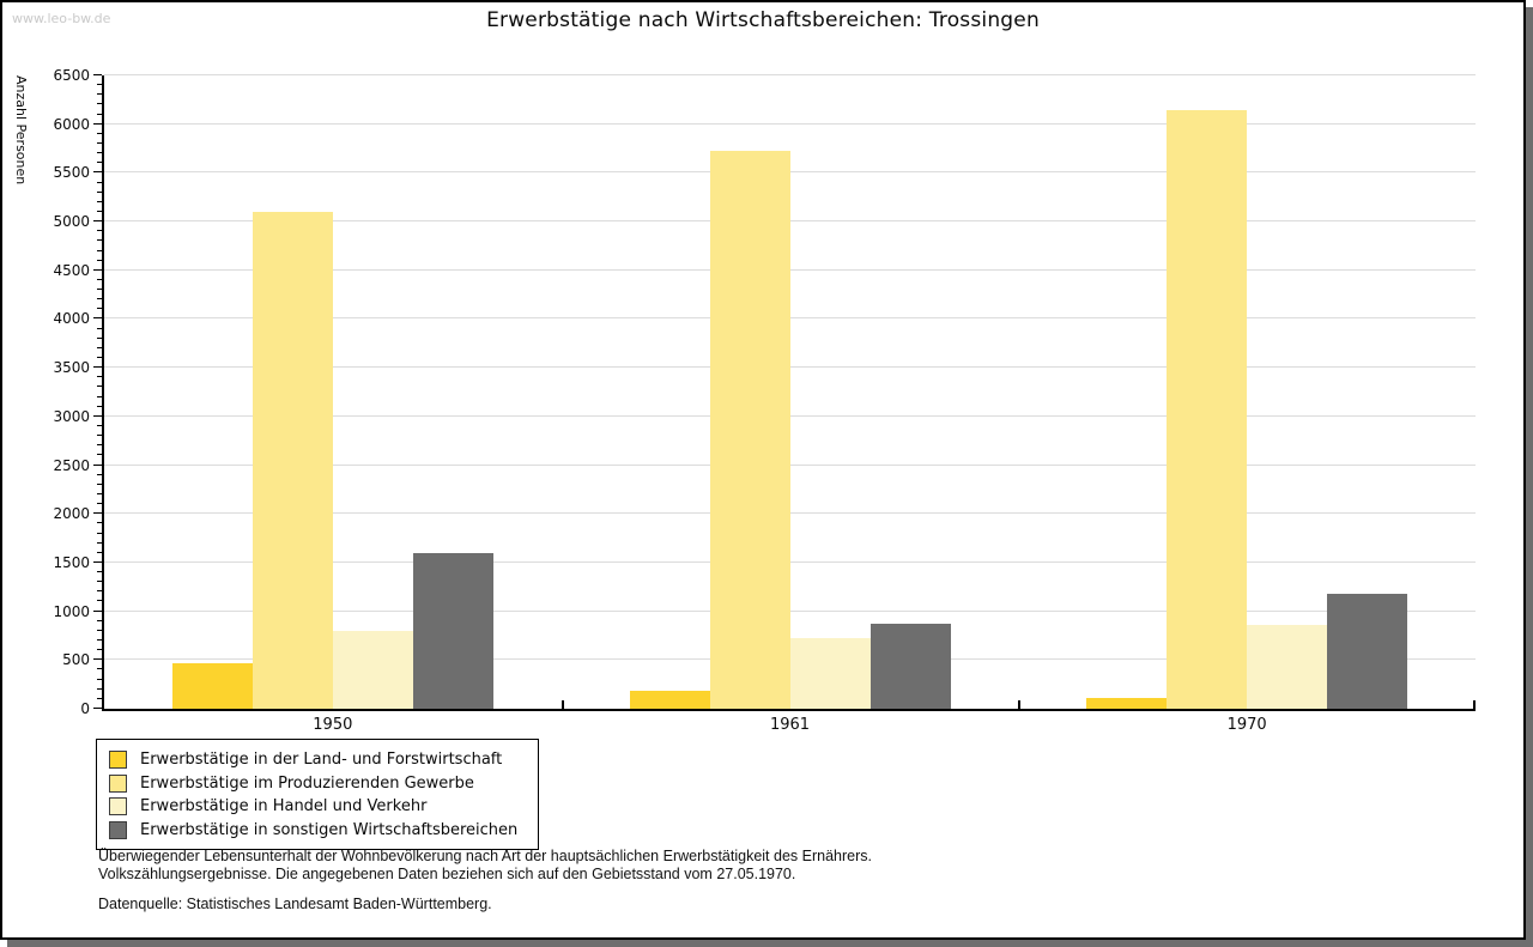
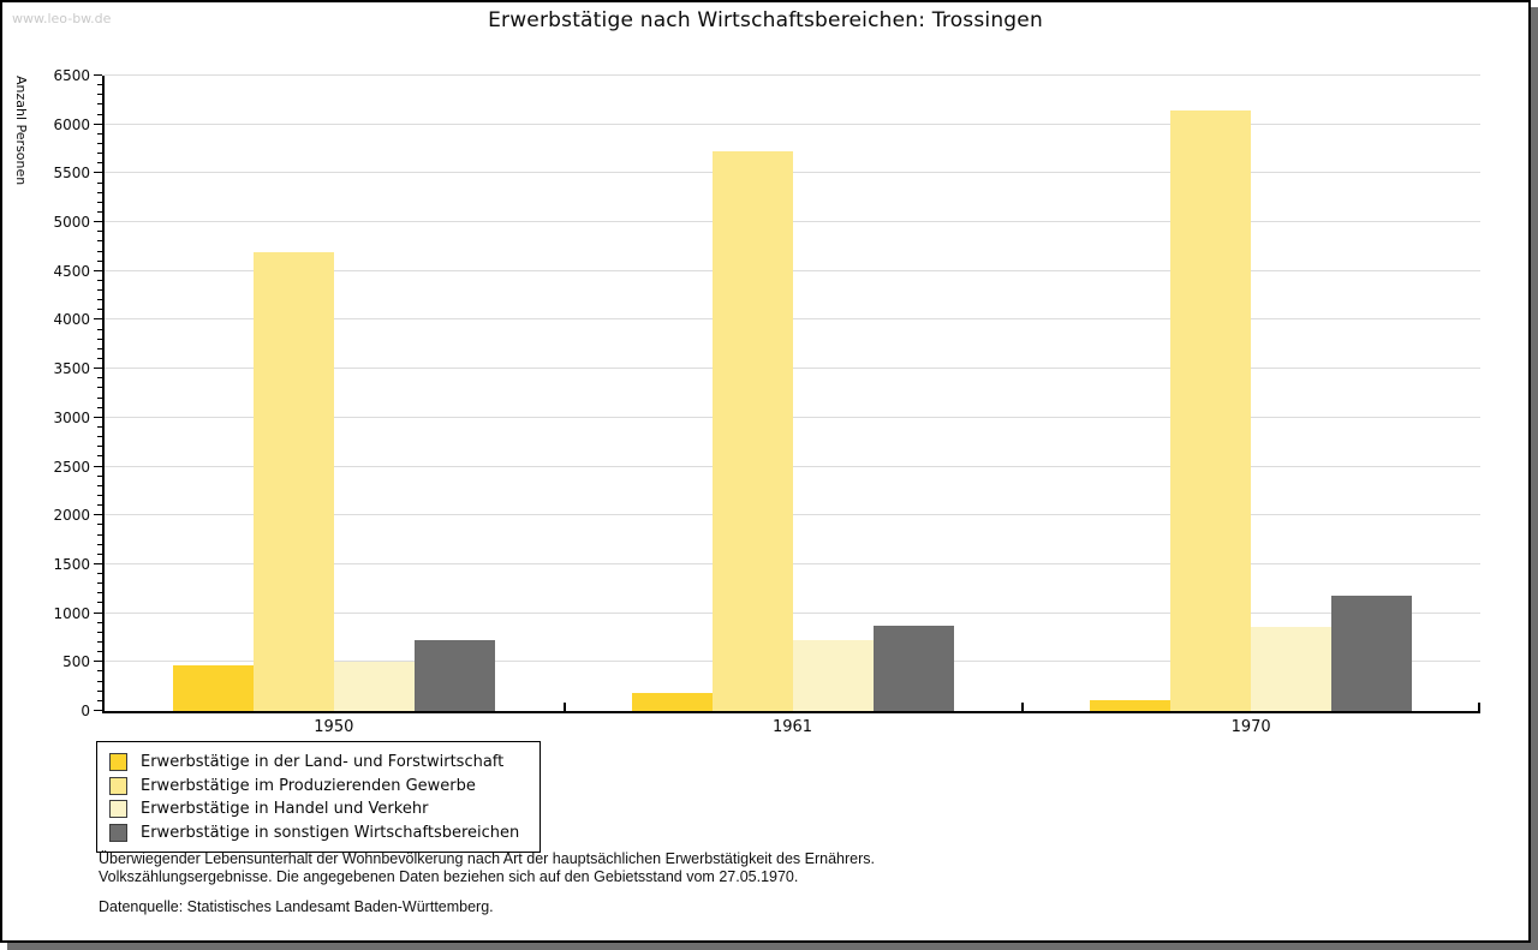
Erwerbstätige im Produzierenden Gewerbe/1950: 5100 -> 4700
Erwerbstätige in Handel und Verkehr/1950: 800 -> 500
Erwerbstätige in sonstigen Wirtschaftsbereichen/1950: 1600 -> 700
